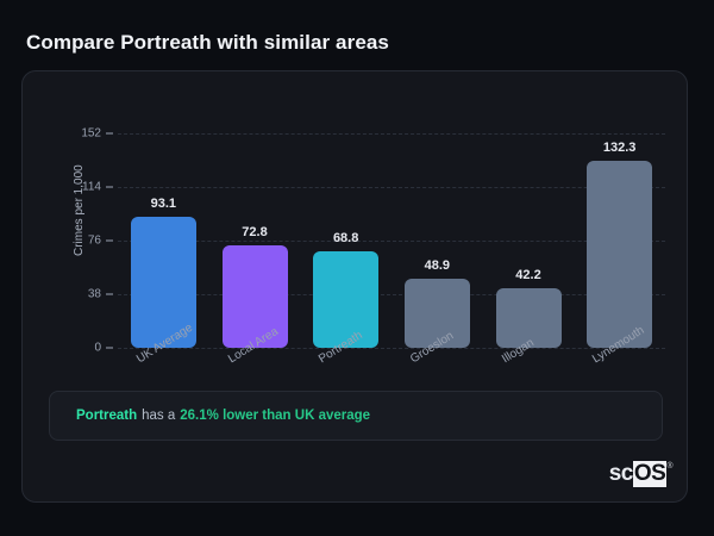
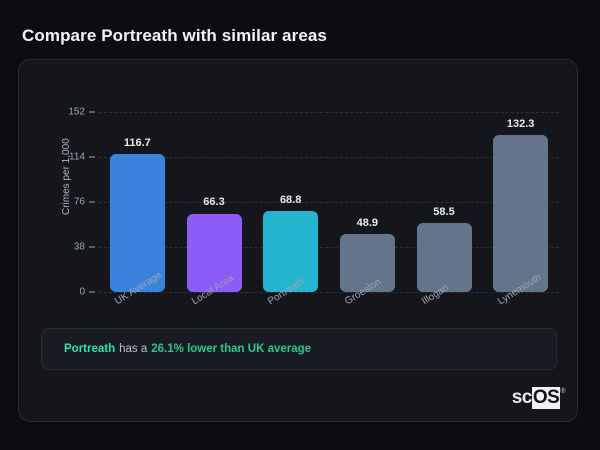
UK Average: 93.1 -> 116.7
Local Area: 72.8 -> 66.3
Illogan: 42.2 -> 58.5
